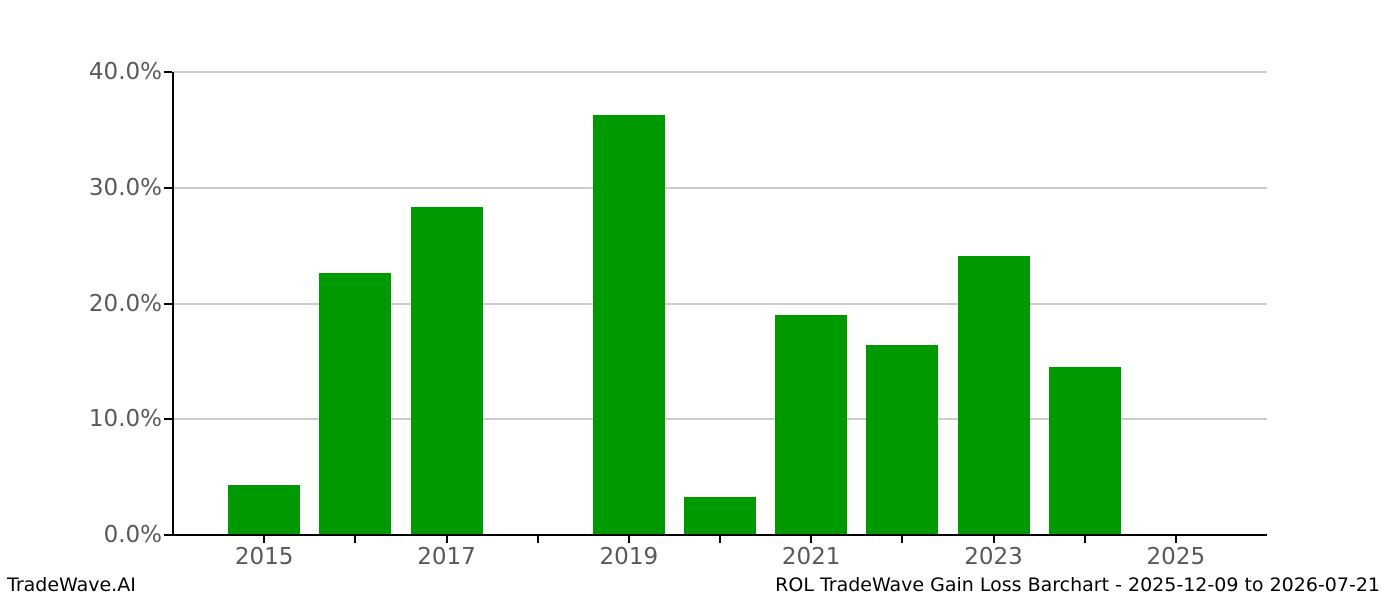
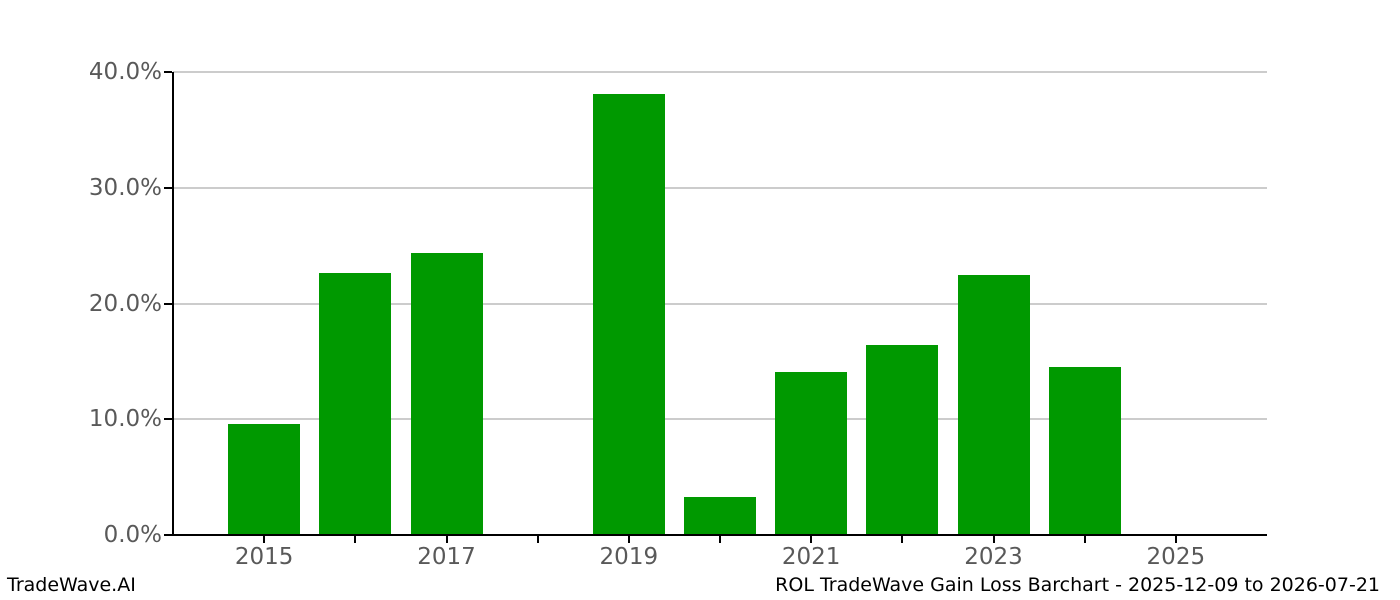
2015: 4.3% -> 9.6%
2017: 28.3% -> 24.4%
2019: 36.3% -> 38.1%
2021: 19.0% -> 14.1%
2023: 24.1% -> 22.5%
